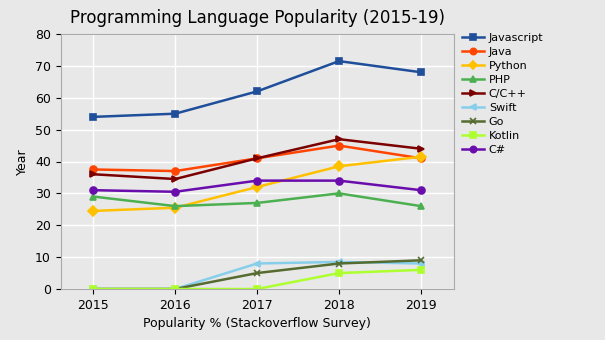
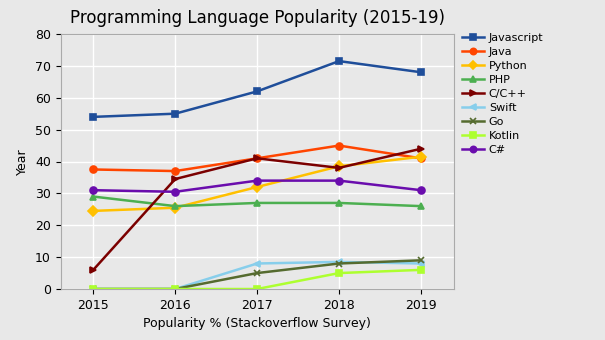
C/C++/2015: 36.0 -> 6.0
PHP/2018: 30 -> 27
C/C++/2018: 47.0 -> 38.0
